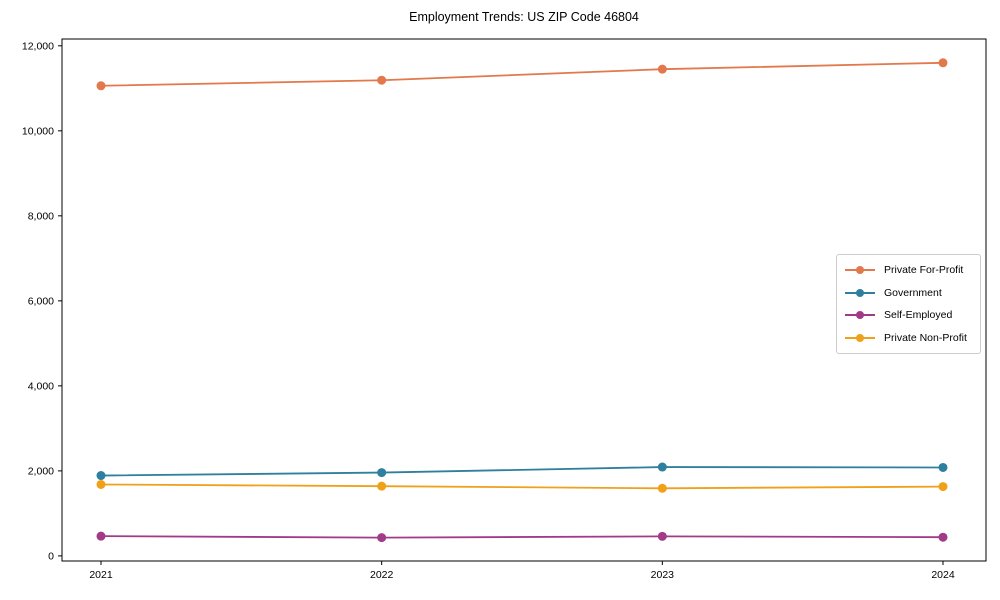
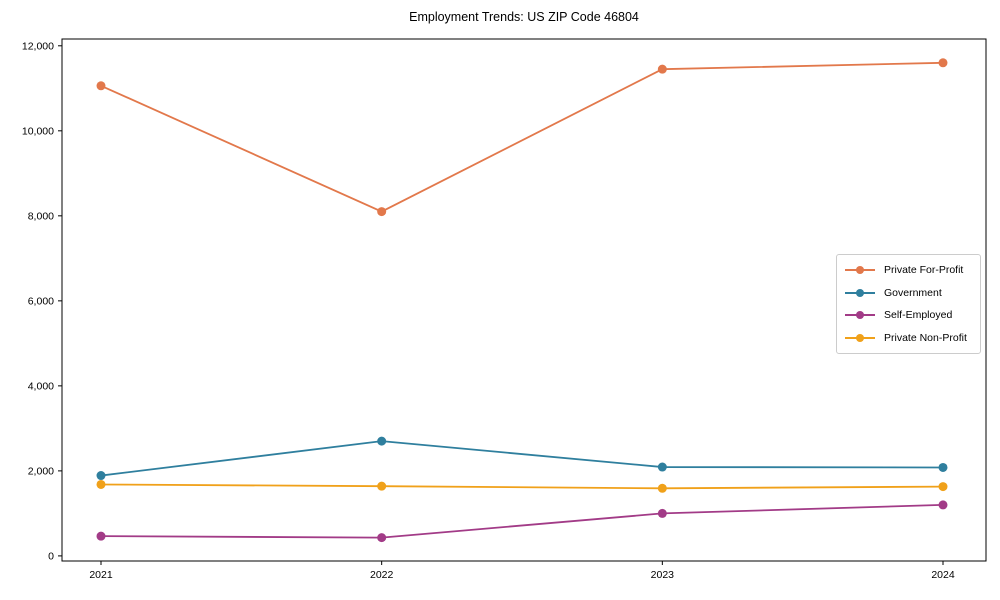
Private For-Profit/2022: 11200 -> 8100
Government/2022: 2000 -> 2700
Self-Employed/2023: 500 -> 1000
Self-Employed/2024: 400 -> 1200
